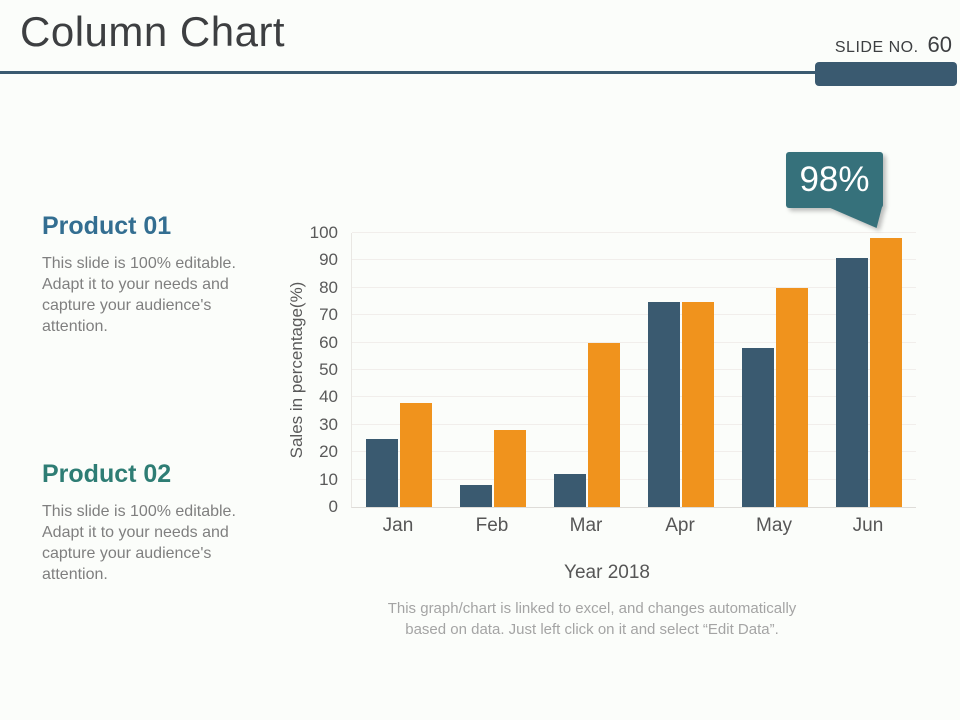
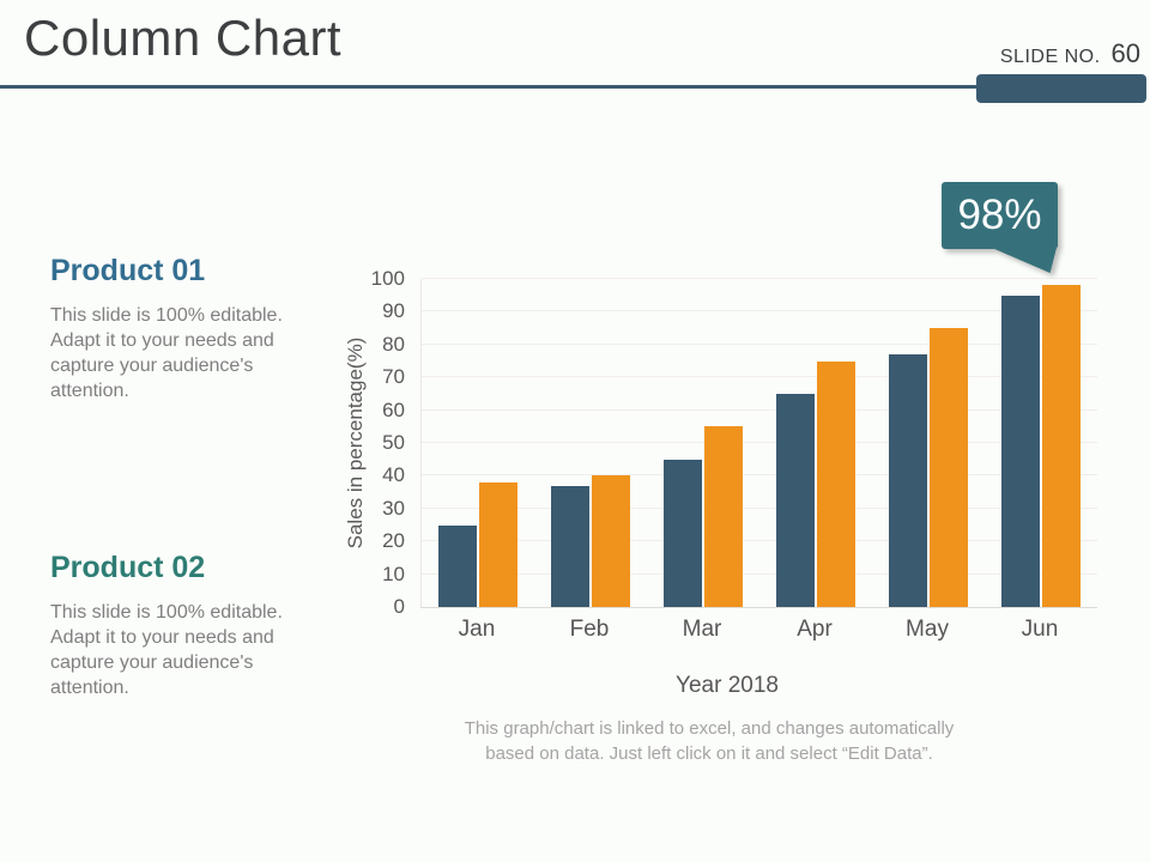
Product 01/Feb: 8 -> 37
Product 02/Feb: 28 -> 40
Product 01/Mar: 12 -> 45
Product 02/Mar: 60 -> 55
Product 01/Apr: 75 -> 65
Product 01/May: 58 -> 77
Product 02/May: 80 -> 85
Product 01/Jun: 91 -> 95
